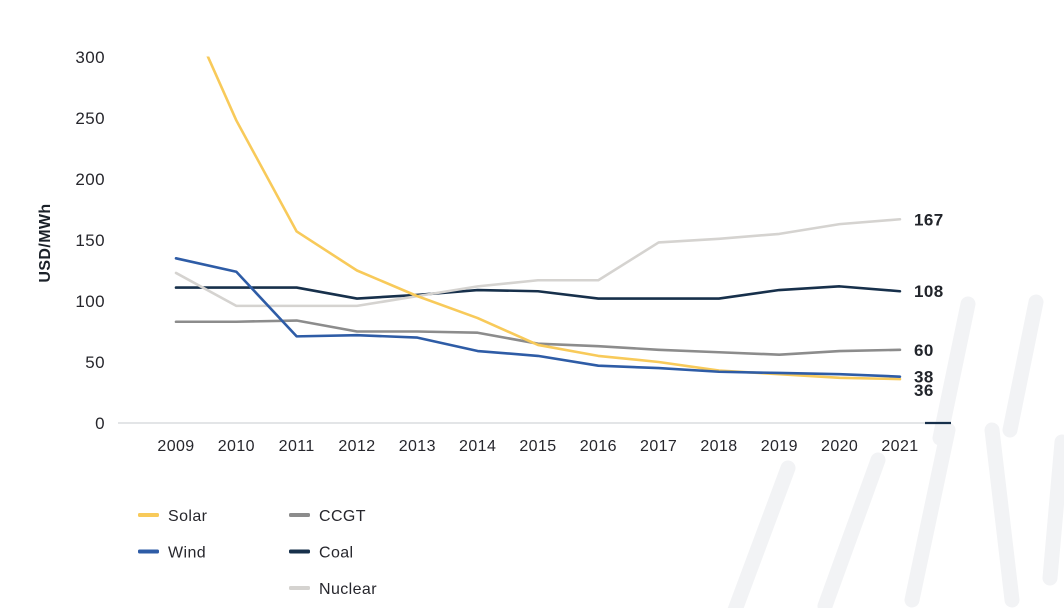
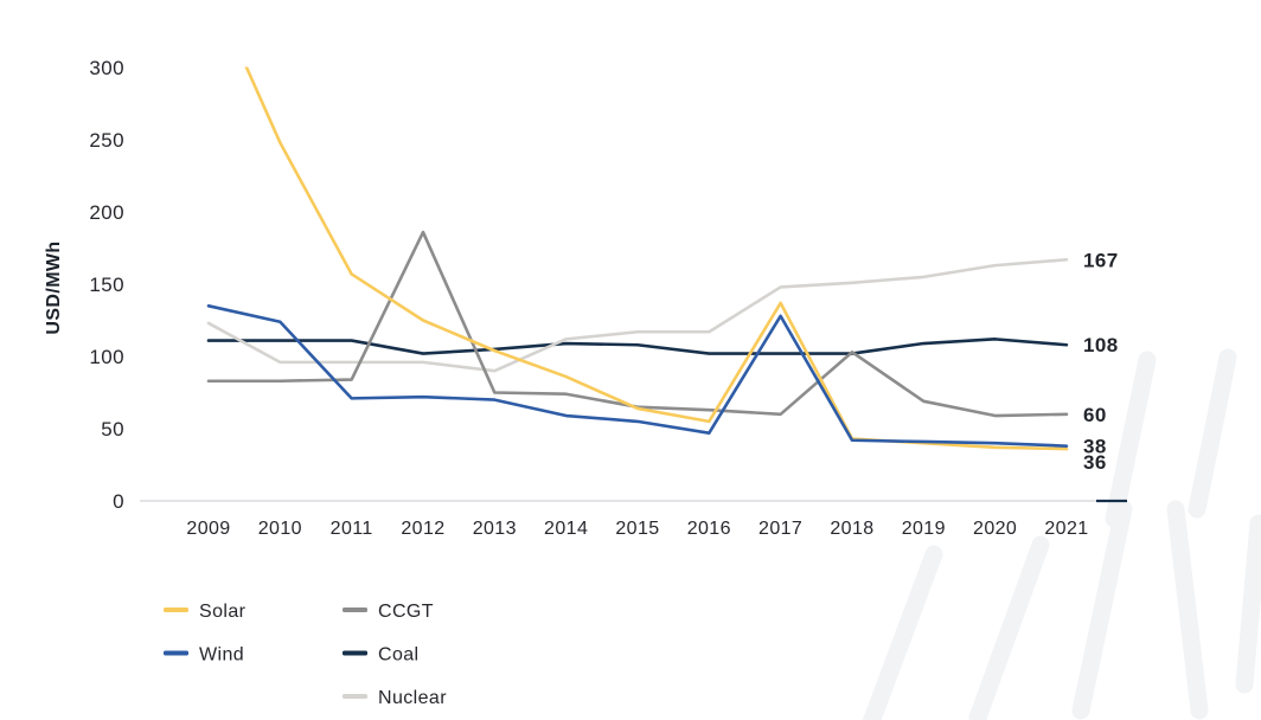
CCGT/2012: 75 -> 186
Nuclear/2013: 104 -> 90
Solar/2017: 50 -> 137
Wind/2017: 45 -> 128
CCGT/2018: 58 -> 103
CCGT/2019: 56 -> 69
